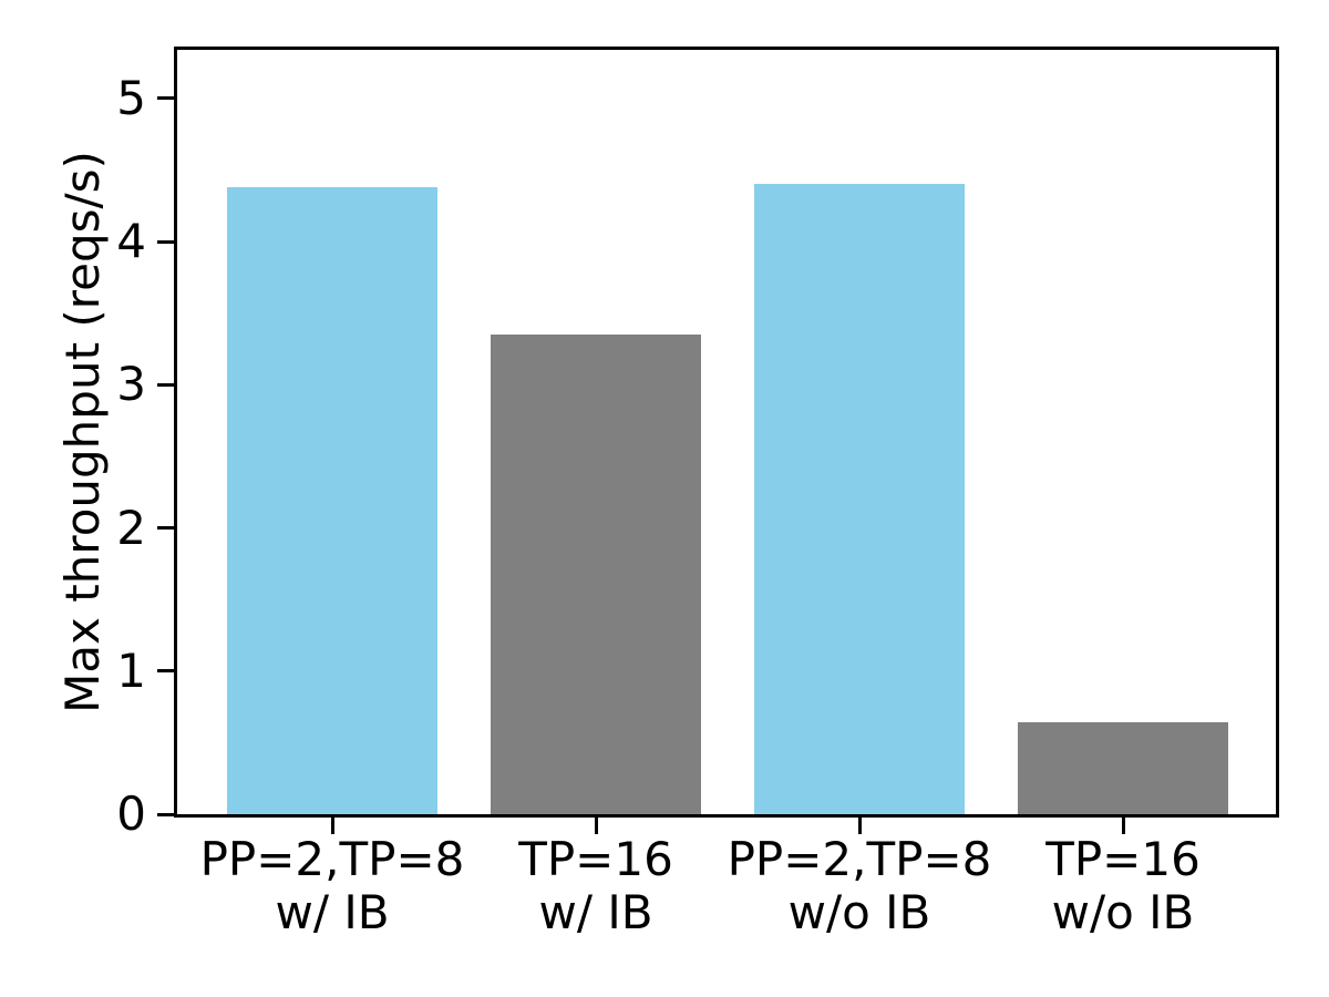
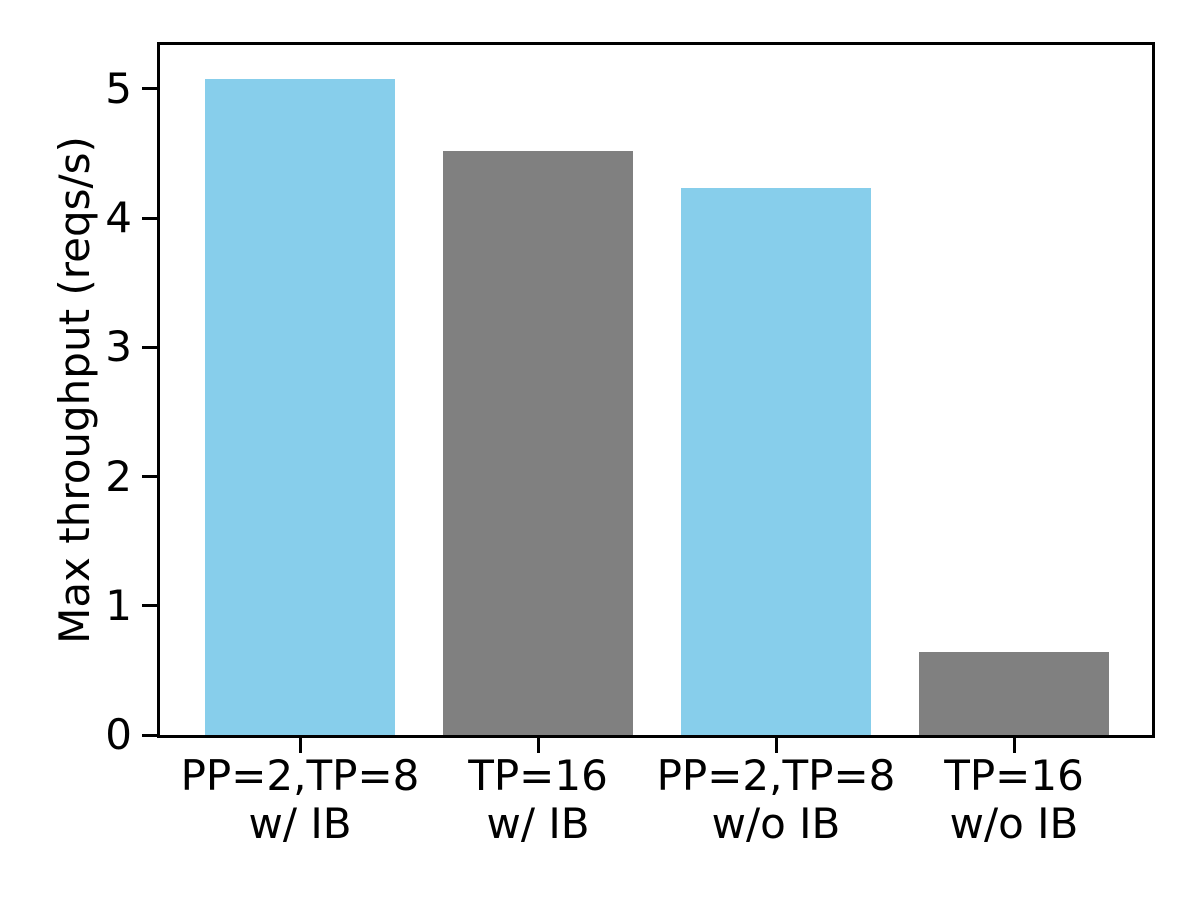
PP=2,TP=8 w/ IB: 4.38 -> 5.08
TP=16 w/ IB: 3.35 -> 4.52
PP=2,TP=8 w/o IB: 4.40 -> 4.23
